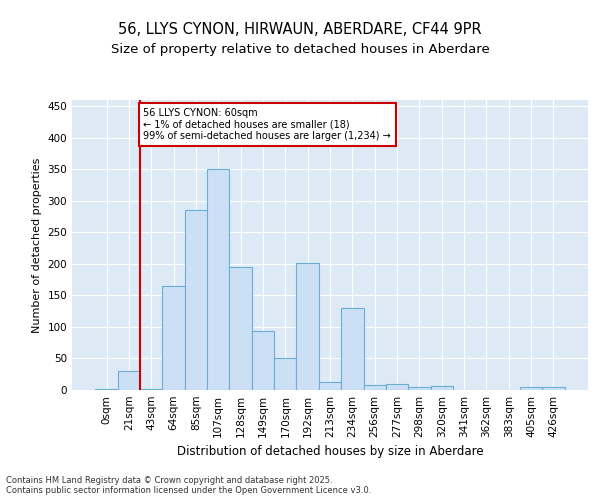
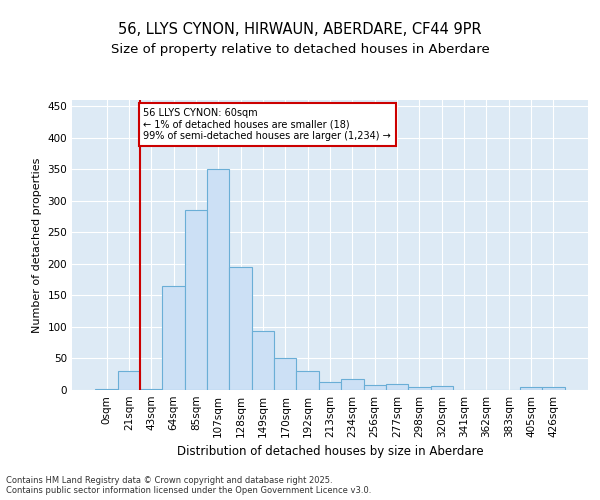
192sqm: 202 -> 30
234sqm: 130 -> 17
